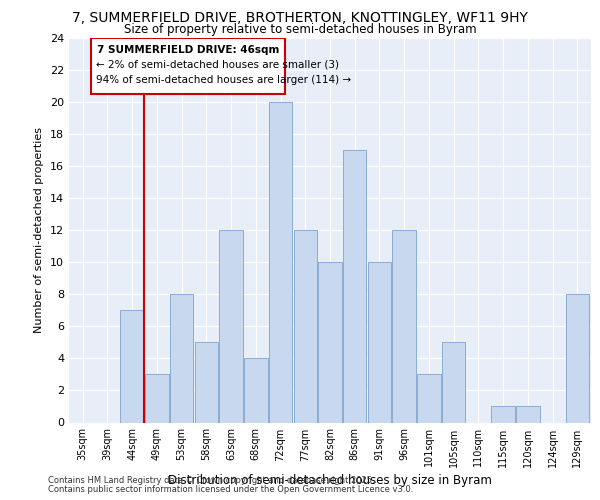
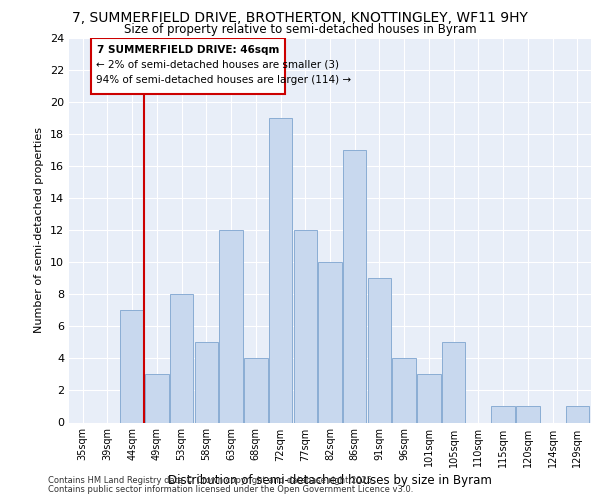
72sqm: 20 -> 19
91sqm: 10 -> 9
96sqm: 12 -> 4
129sqm: 8 -> 1
